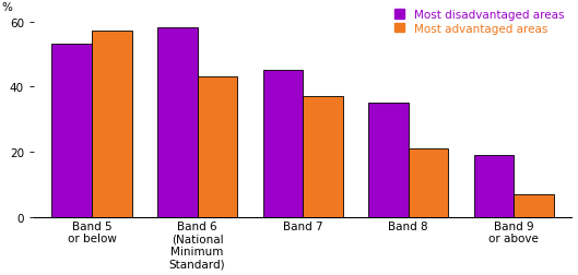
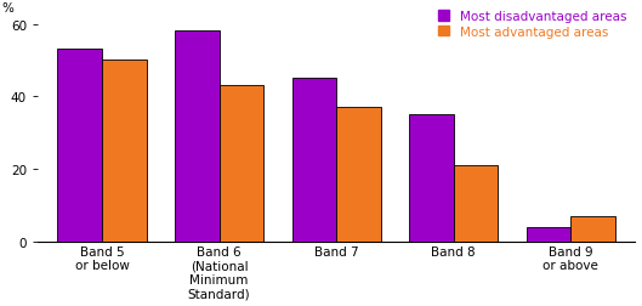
Most advantaged areas/Band 5 or below: 57 -> 50
Most disadvantaged areas/Band 9 or above: 19 -> 4
